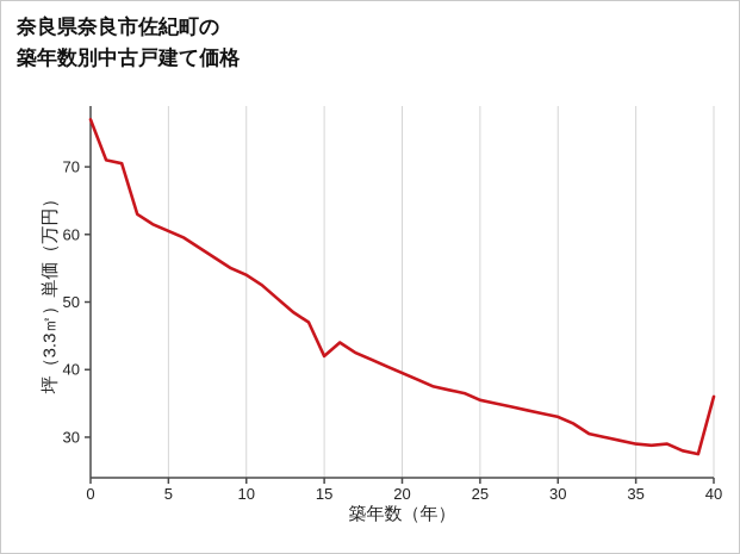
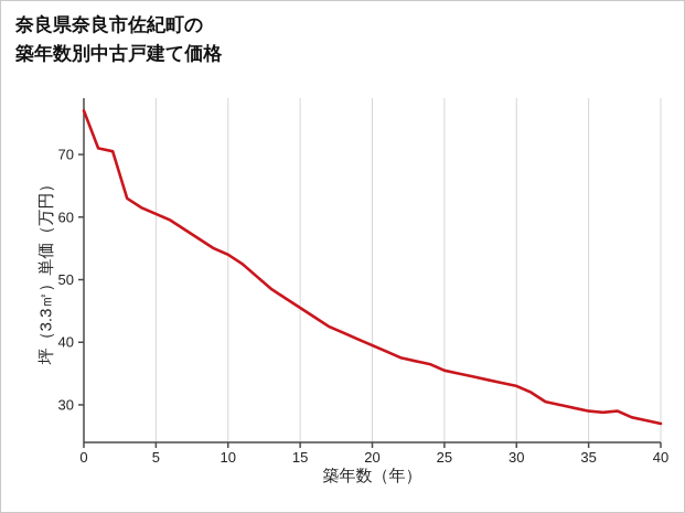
15: 42 -> 46
40: 36 -> 27
